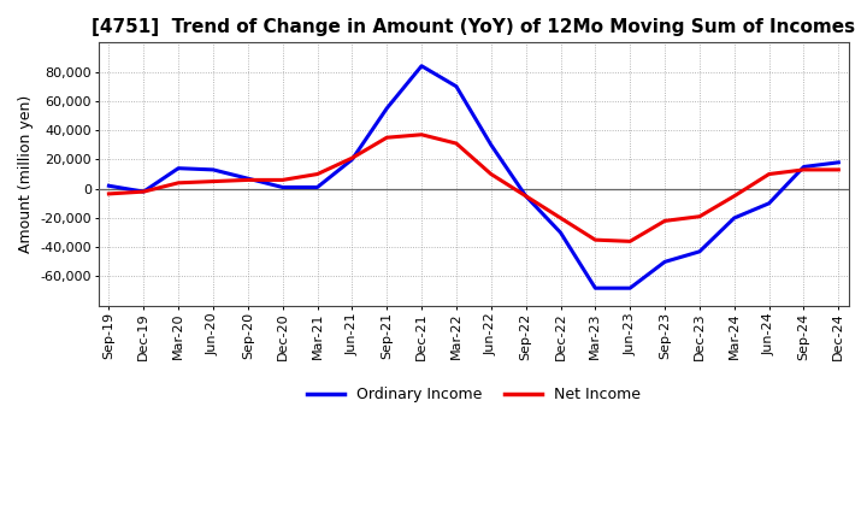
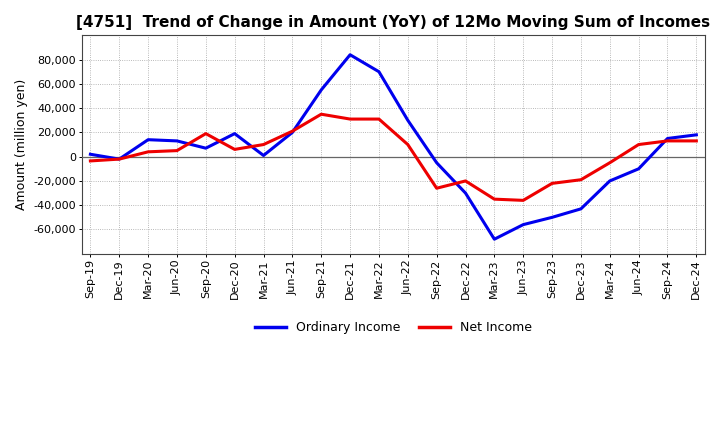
Net Income/Sep-20: 6,000 -> 19,000
Ordinary Income/Dec-20: 1,000 -> 19,000
Net Income/Dec-21: 37,000 -> 31,000
Net Income/Sep-22: -5,000 -> -26,000
Ordinary Income/Jun-23: -68,000 -> -56,000
